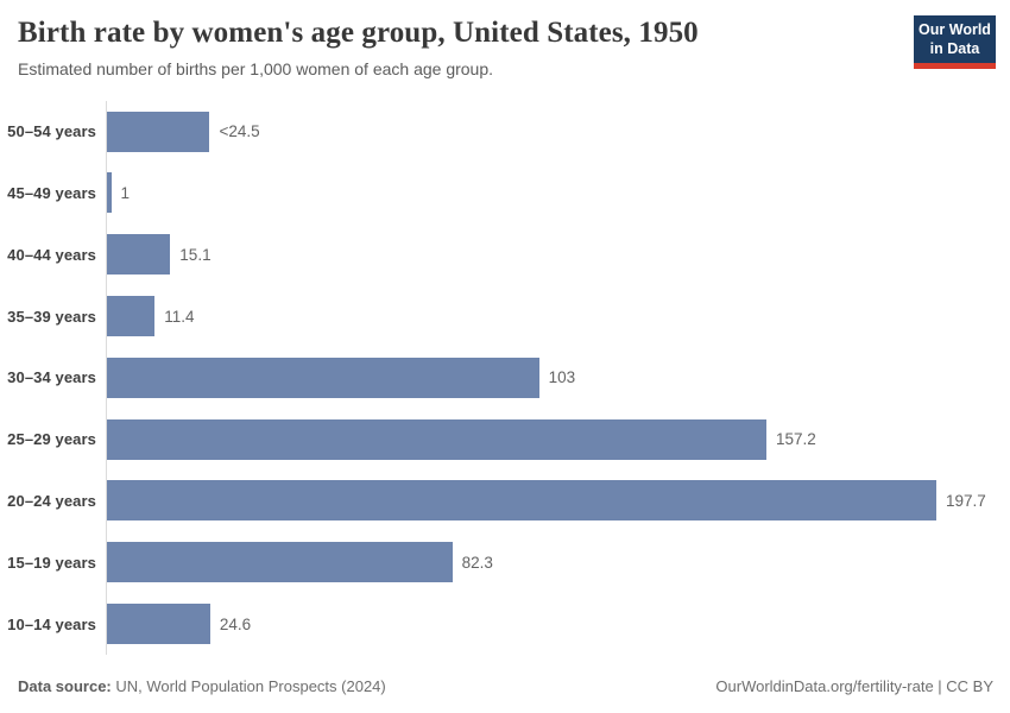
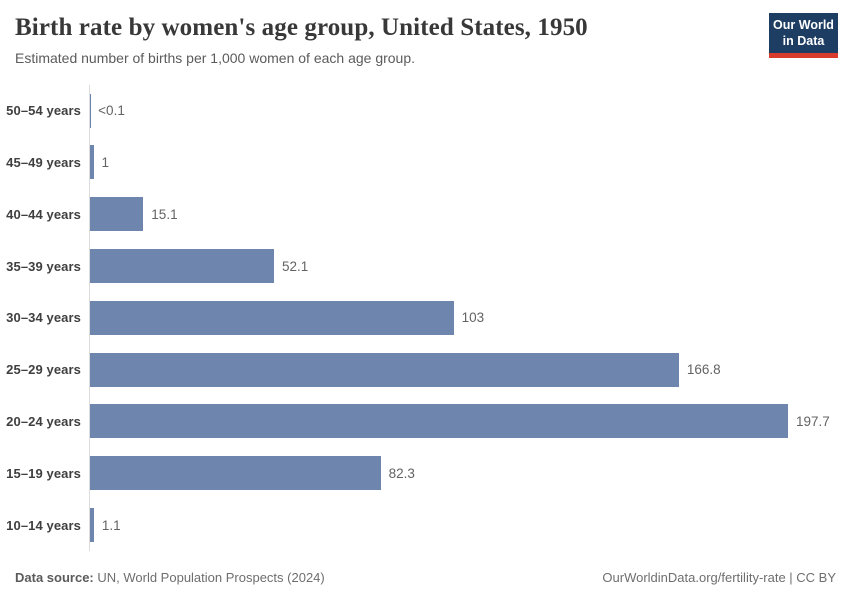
50–54 years: 24.5 -> 0.1
35–39 years: 11.4 -> 52.1
25–29 years: 157.2 -> 166.8
10–14 years: 24.6 -> 1.1
